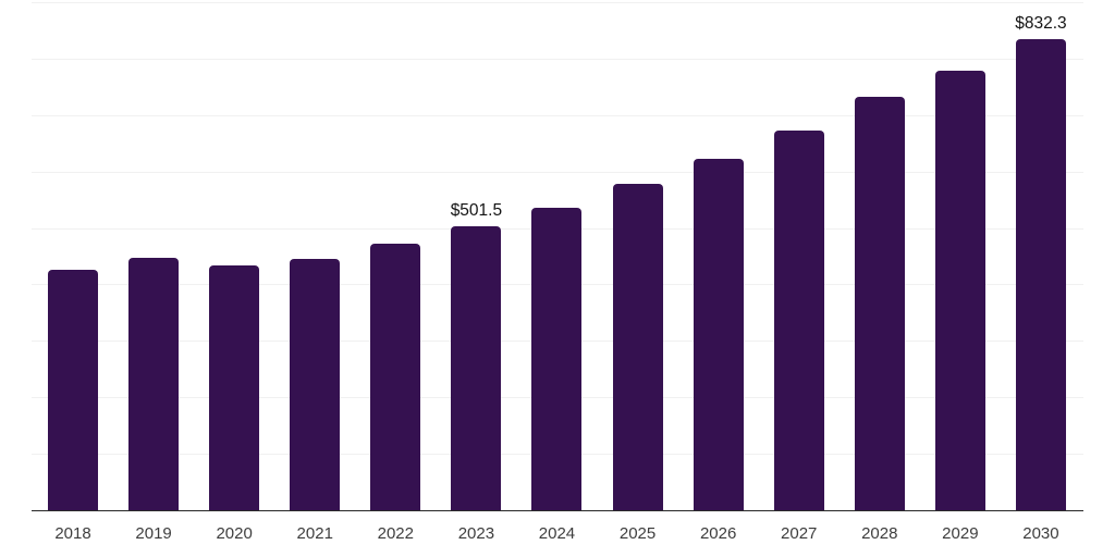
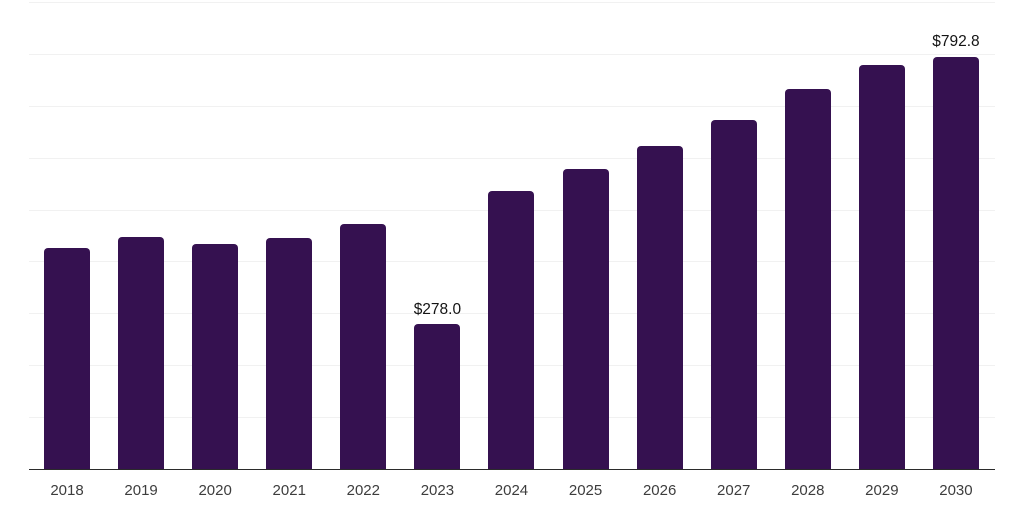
2023: $501.5 -> $278.0
2030: $832.3 -> $792.8
